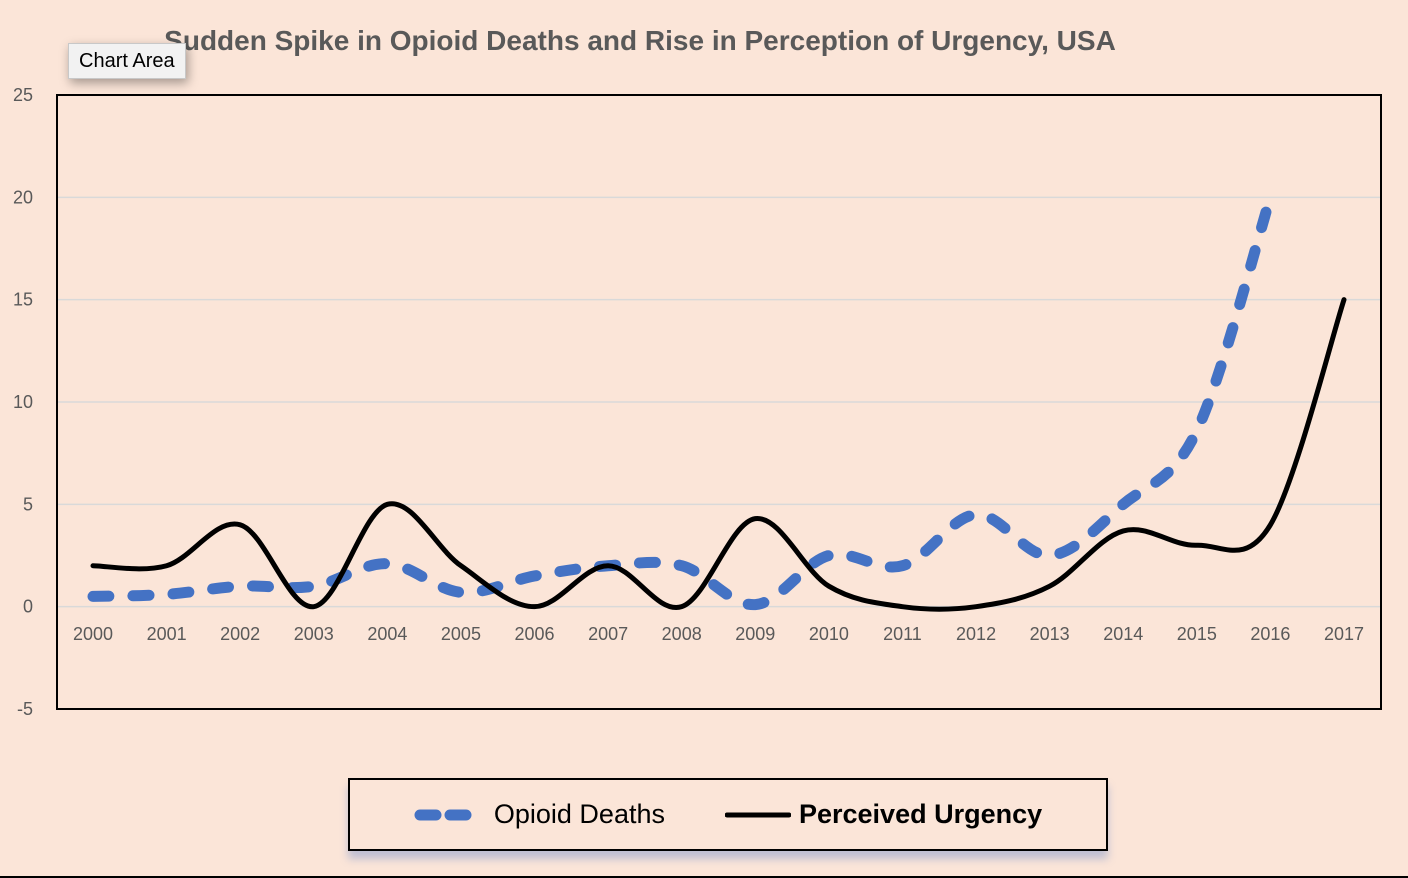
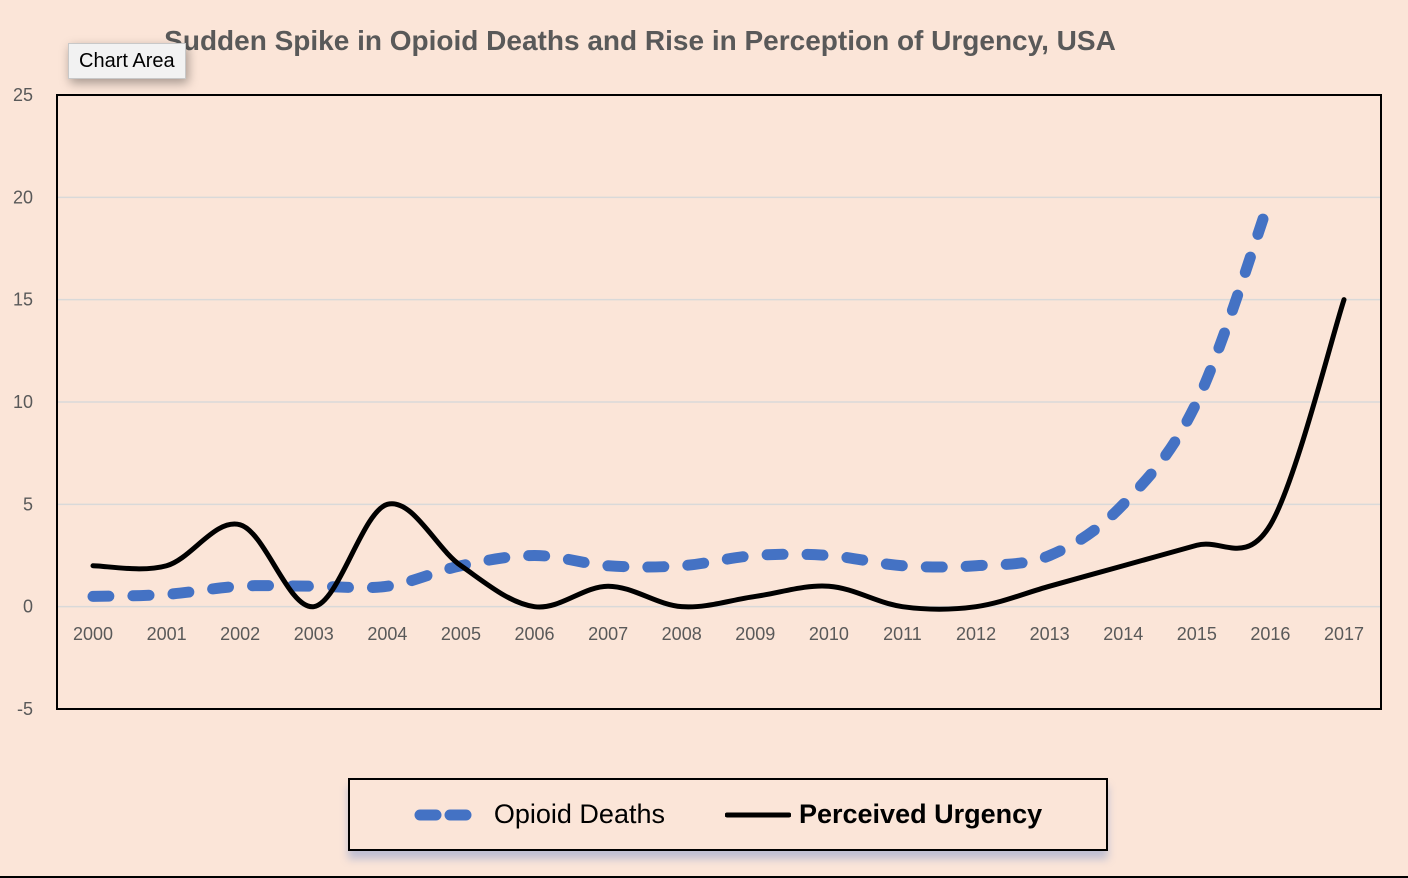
Opioid Deaths/2004: 2.1 -> 1.0
Opioid Deaths/2005: 0.7 -> 2.0
Opioid Deaths/2006: 1.5 -> 2.5
Perceived Urgency/2007: 2.0 -> 1.0
Opioid Deaths/2009: 0.1 -> 2.5
Perceived Urgency/2009: 4.3 -> 0.5
Opioid Deaths/2012: 4.5 -> 2.0
Perceived Urgency/2014: 3.7 -> 2.0
Opioid Deaths/2015: 8.6 -> 10.0
